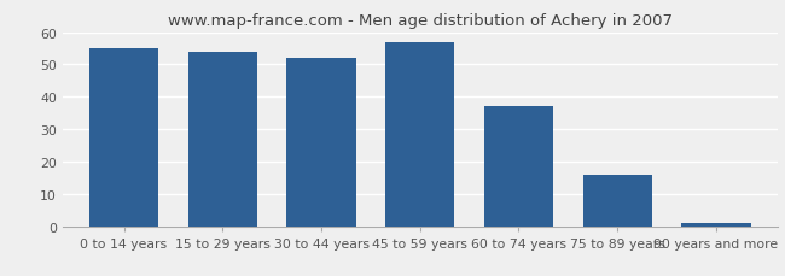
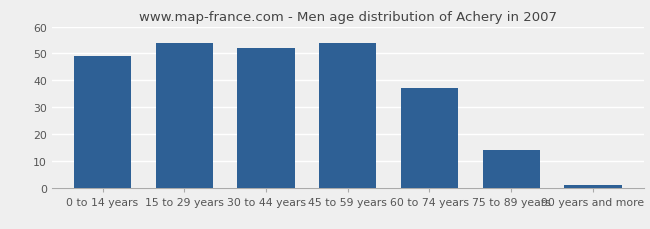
0 to 14 years: 55 -> 49
45 to 59 years: 57 -> 54
75 to 89 years: 16 -> 14
